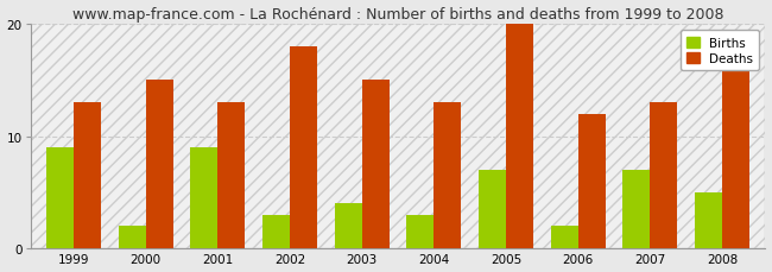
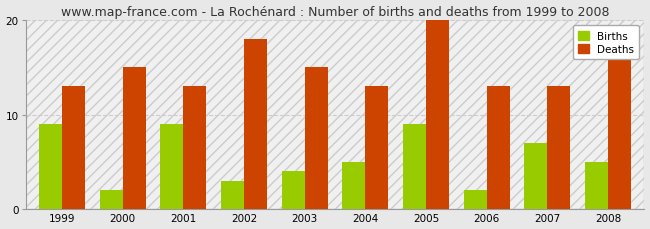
Births/2004: 3 -> 5
Births/2005: 7 -> 9
Deaths/2006: 12 -> 13
